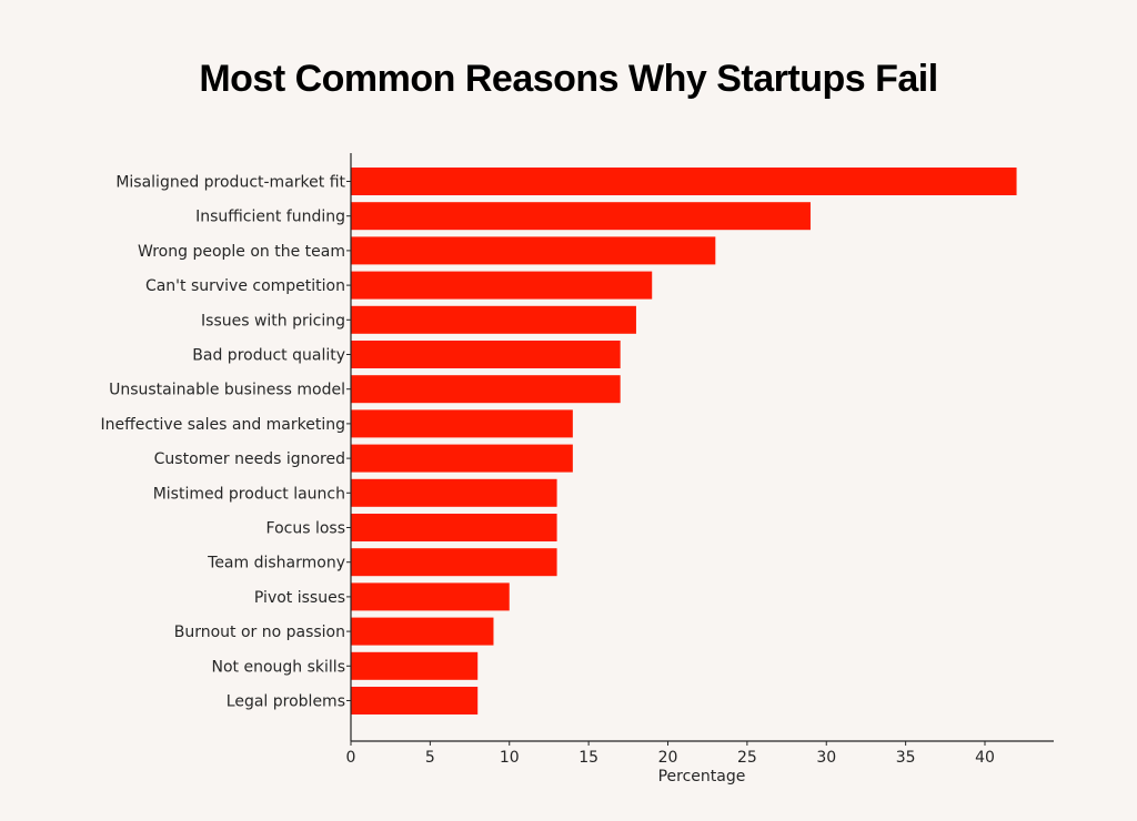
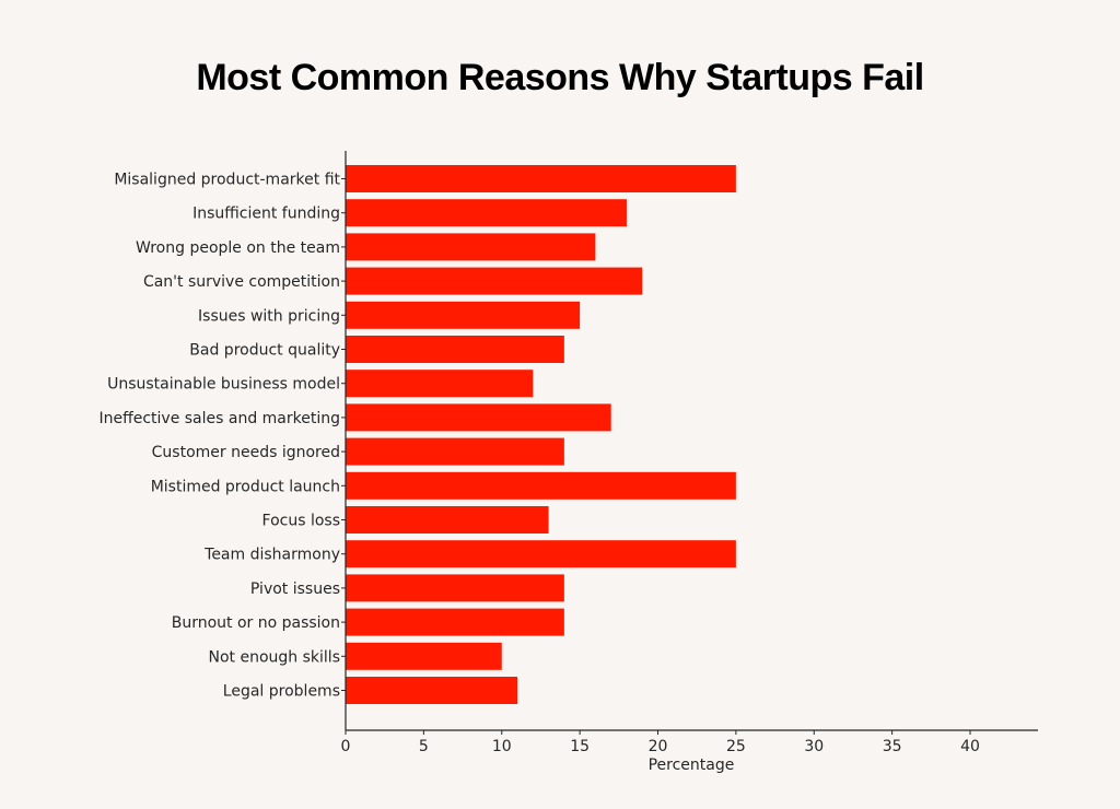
Misaligned product-market fit: 42 -> 25
Insufficient funding: 29 -> 18
Wrong people on the team: 23 -> 16
Issues with pricing: 18 -> 15
Bad product quality: 17 -> 14
Unsustainable business model: 17 -> 12
Ineffective sales and marketing: 14 -> 17
Mistimed product launch: 13 -> 25
Team disharmony: 13 -> 25
Pivot issues: 10 -> 14
Burnout or no passion: 9 -> 14
Not enough skills: 8 -> 10
Legal problems: 8 -> 11
